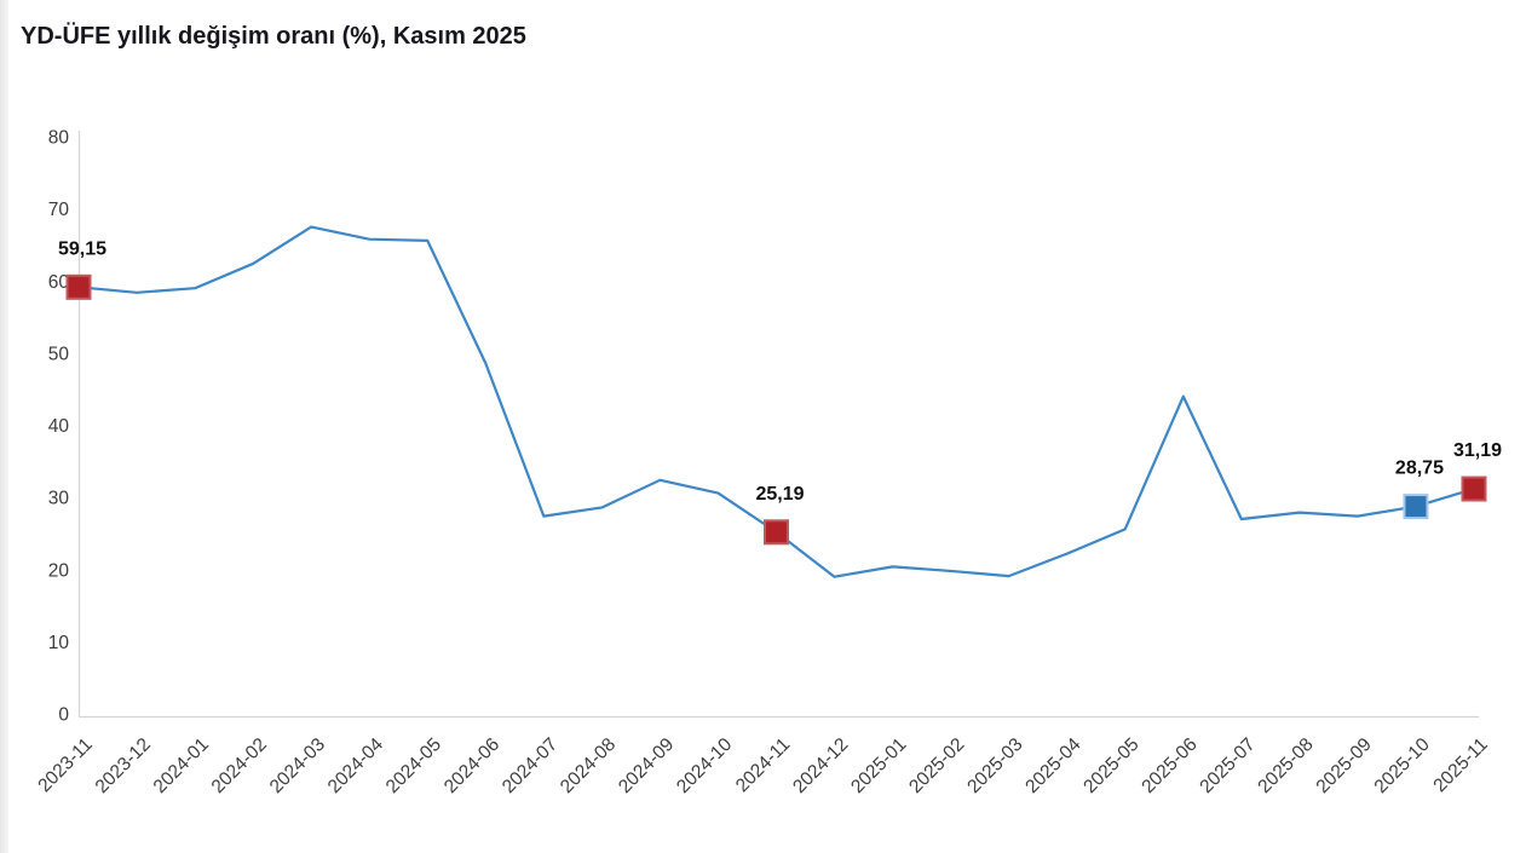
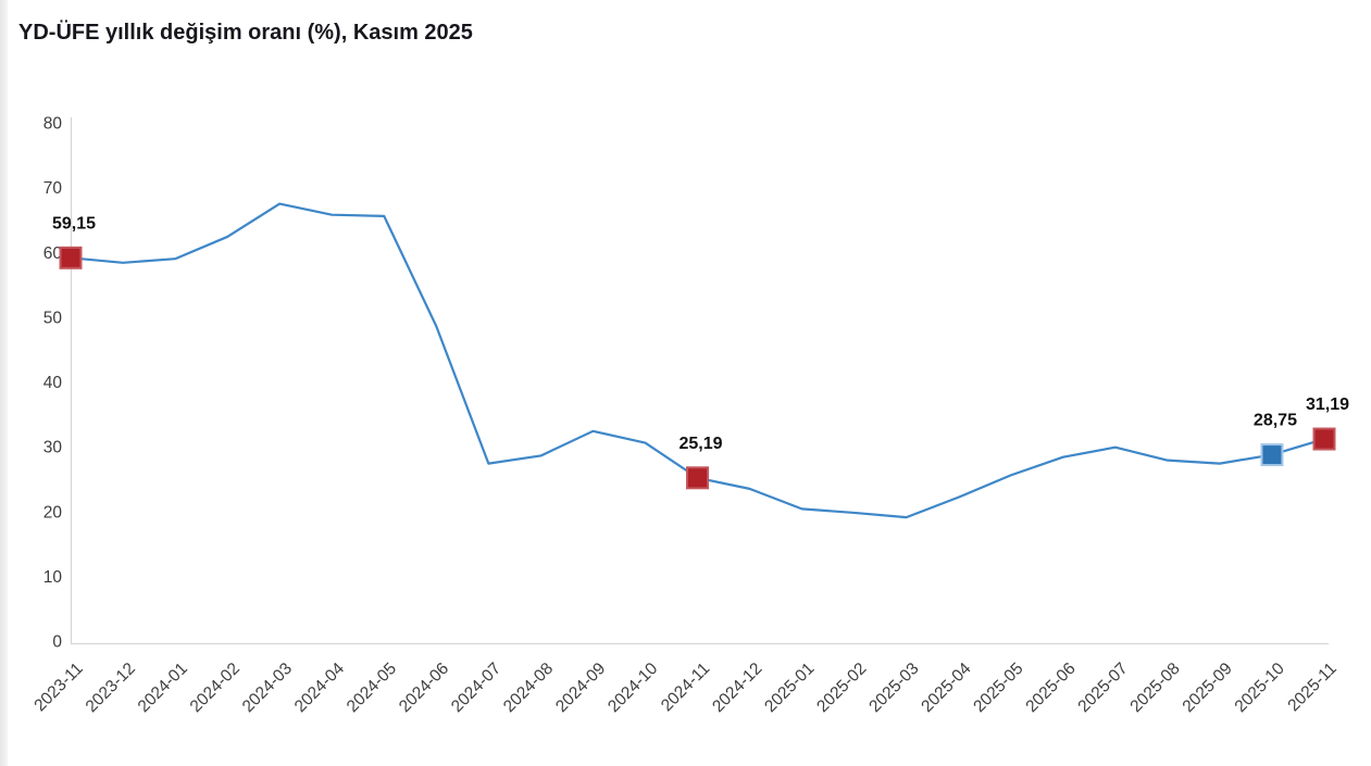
2024-12: 19 -> 24
2025-06: 44 -> 28
2025-07: 27 -> 30
